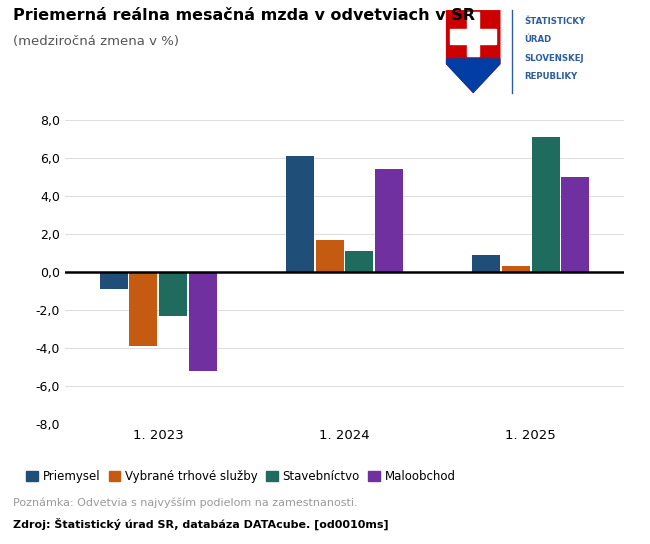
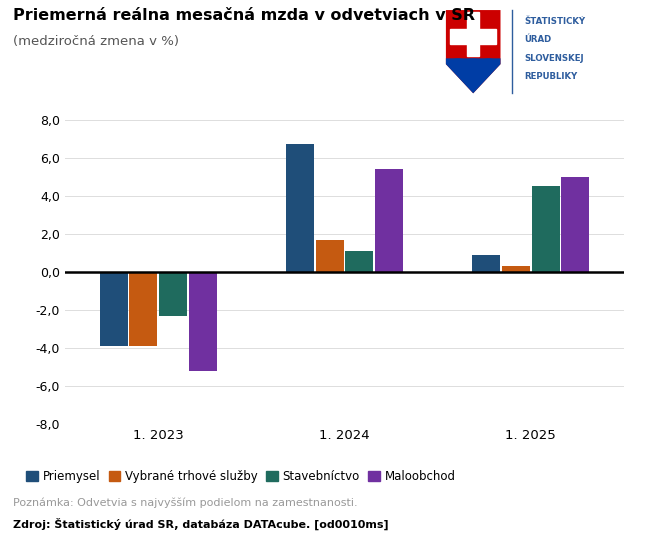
Priemysel/1. 2023: -0,9 -> -3,9
Priemysel/1. 2024: 6,1 -> 6,7
Stavebníctvo/1. 2025: 7,1 -> 4,5
